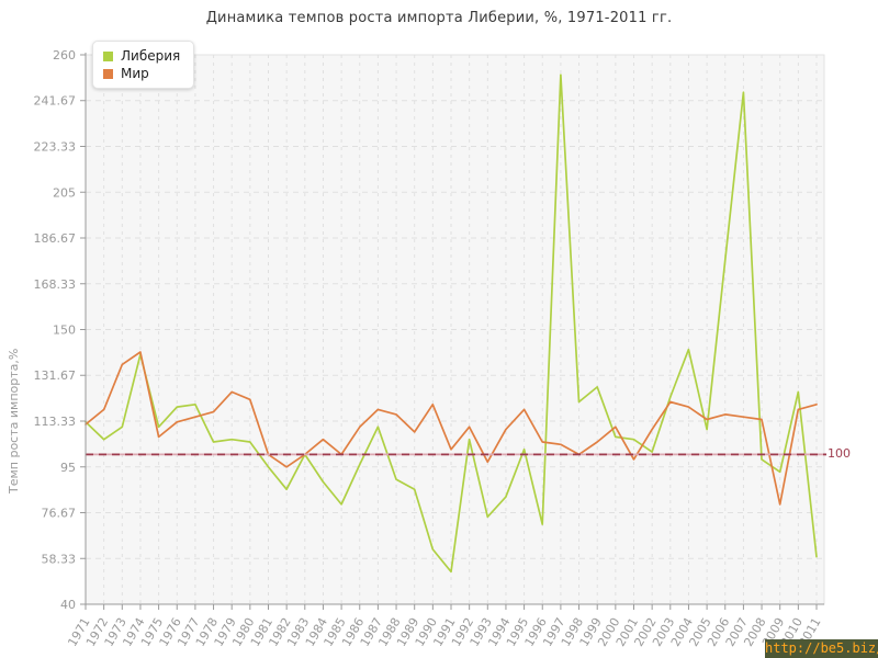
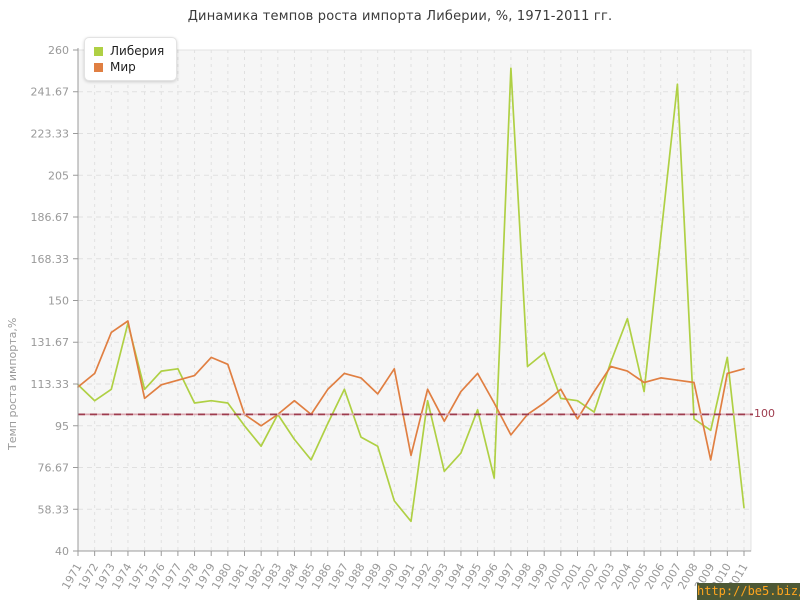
Мир/1991: 102 -> 82
Мир/1997: 104 -> 91
